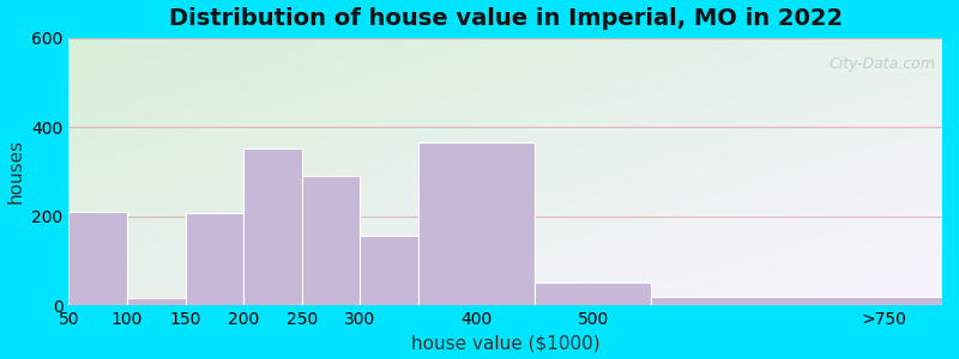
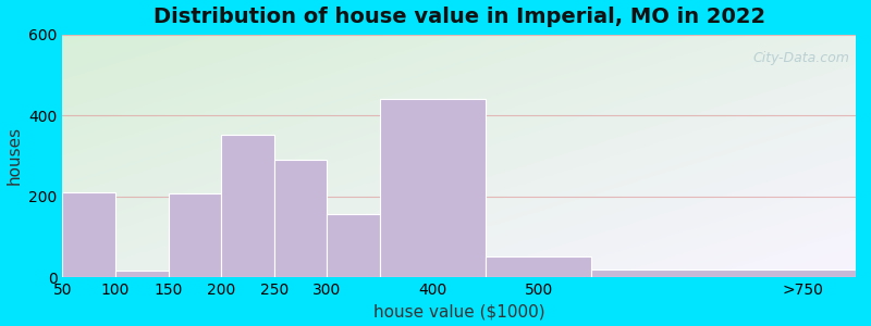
400: 365 -> 440
